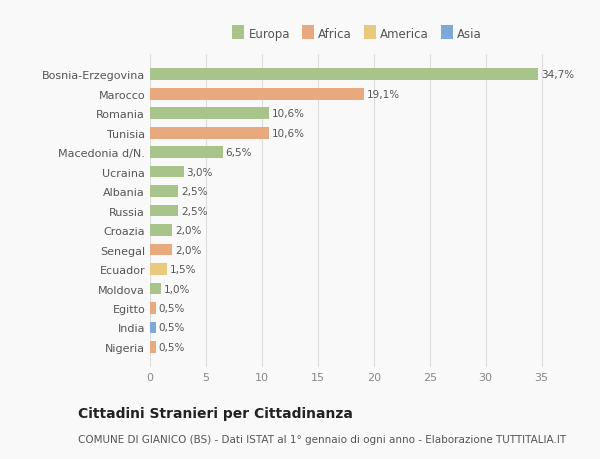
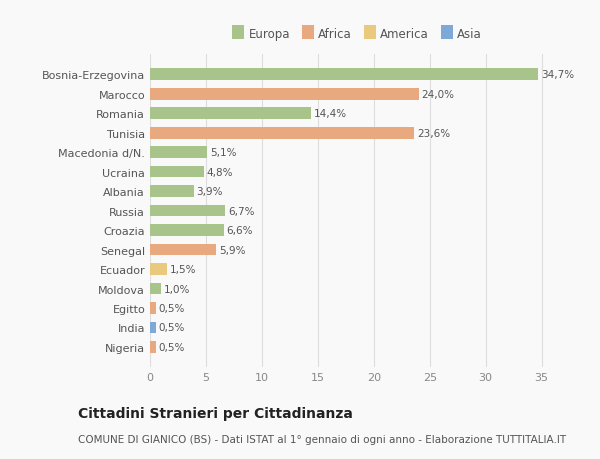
Marocco: 19,1% -> 24,0%
Romania: 10,6% -> 14,4%
Tunisia: 10,6% -> 23,6%
Macedonia d/N.: 6,5% -> 5,1%
Ucraina: 3,0% -> 4,8%
Albania: 2,5% -> 3,9%
Russia: 2,5% -> 6,7%
Croazia: 2,0% -> 6,6%
Senegal: 2,0% -> 5,9%
